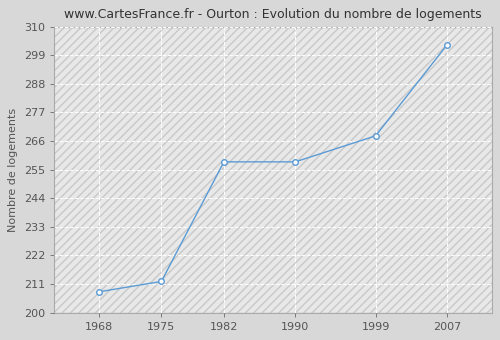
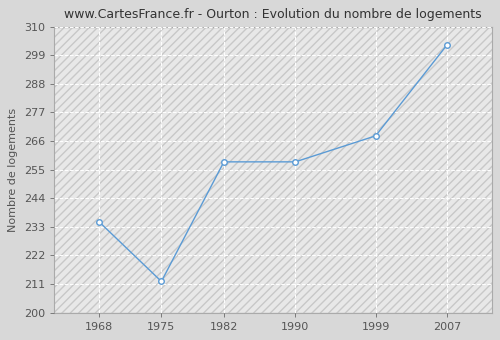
1968: 208 -> 235
